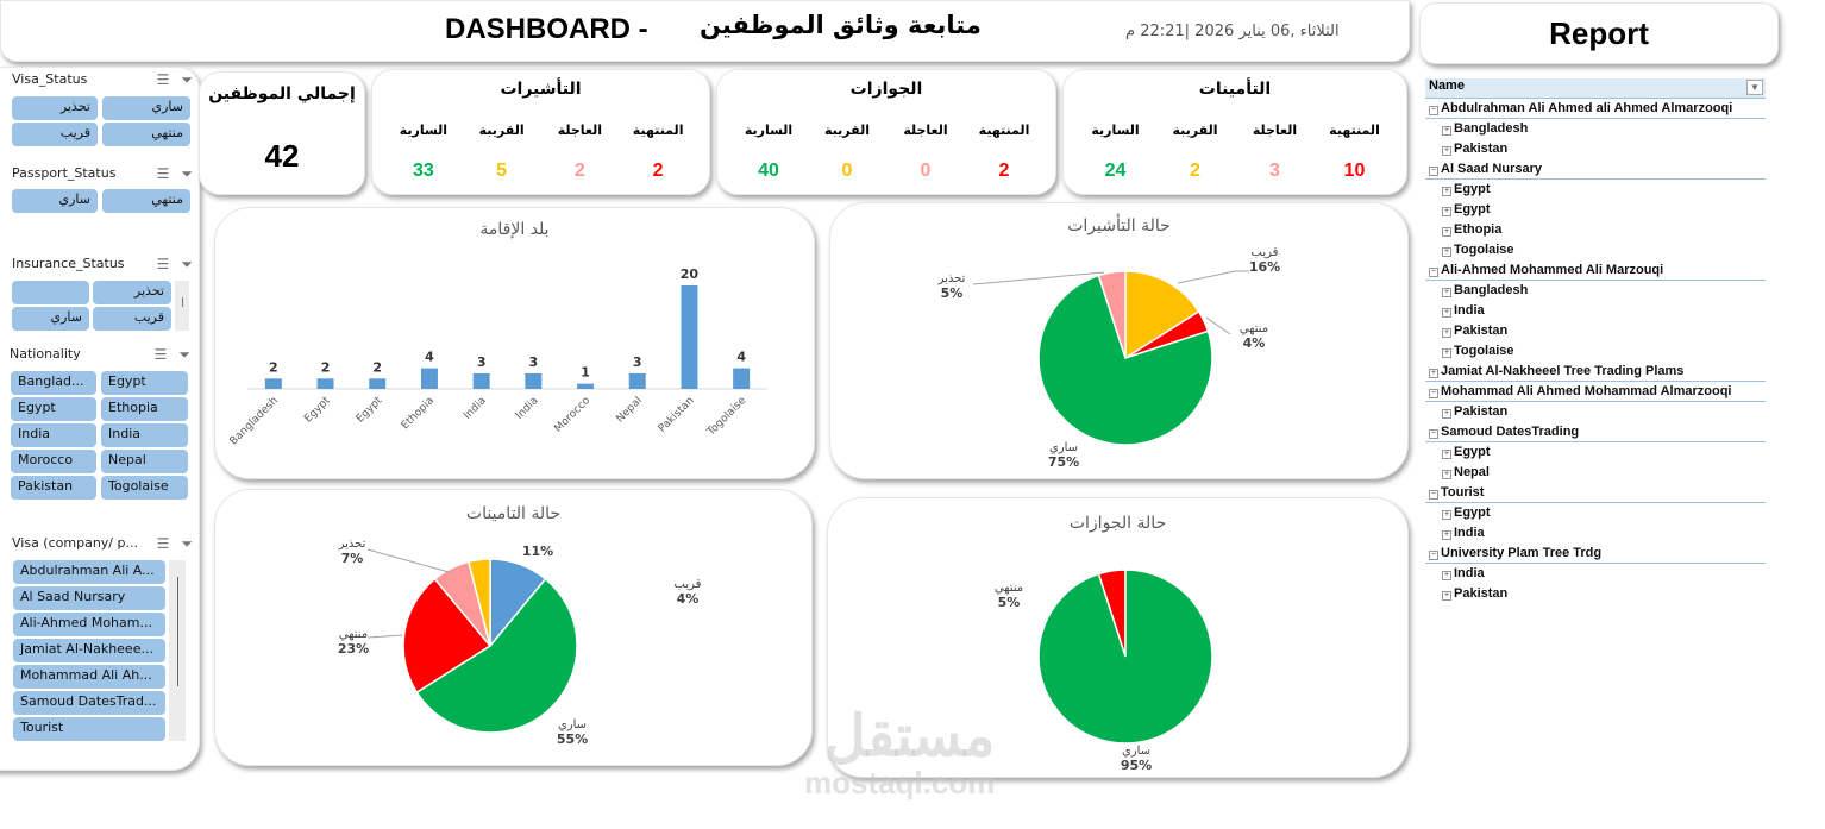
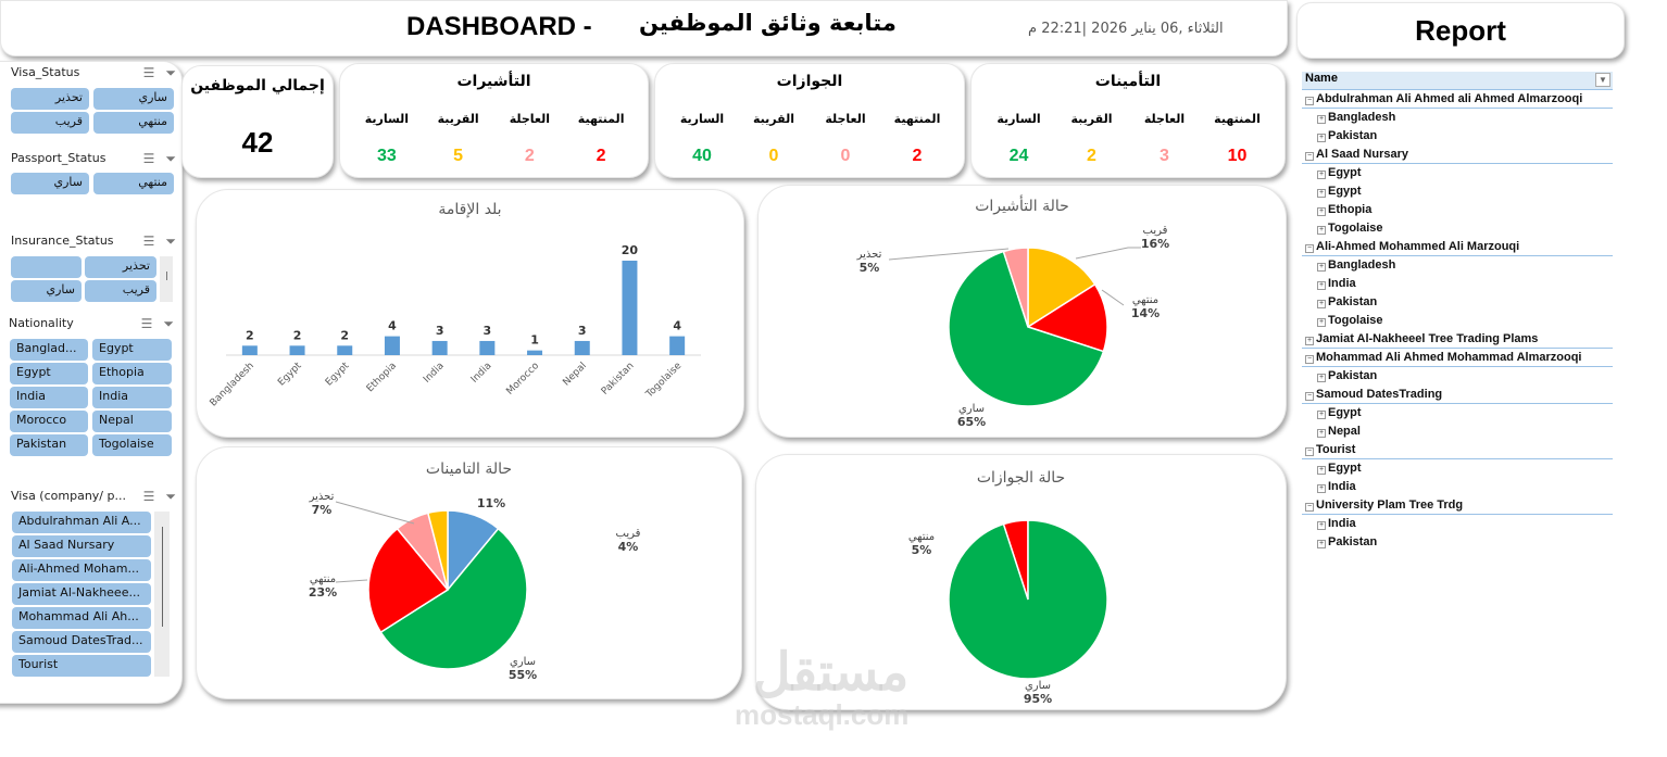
حالة التأشيرات/منتهي: 4% -> 14%
حالة التأشيرات/ساري: 75% -> 65%
